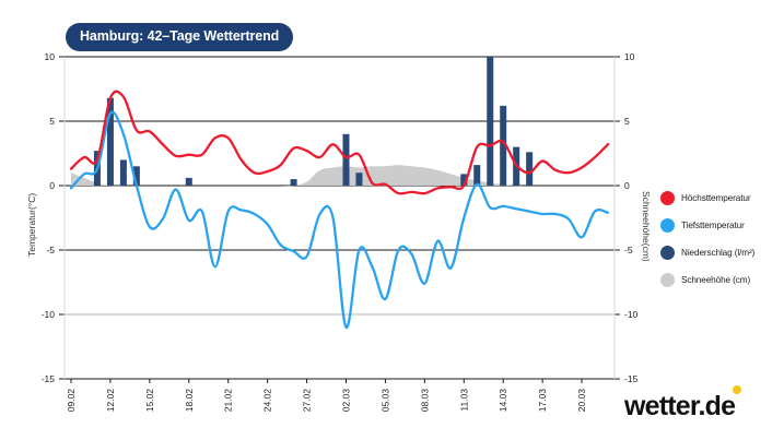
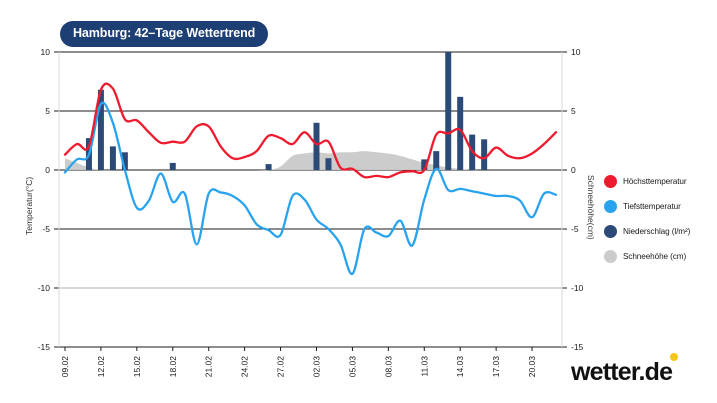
Tiefsttemperatur/02.03: -11.0 -> -4.2
Tiefsttemperatur/08.03: -7.6 -> -5.6
